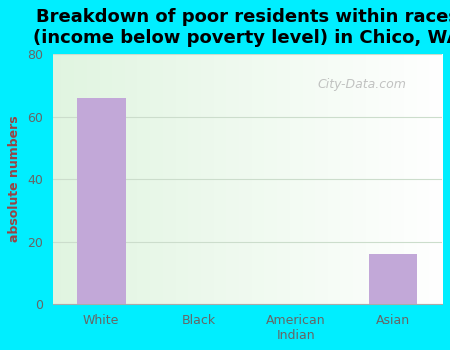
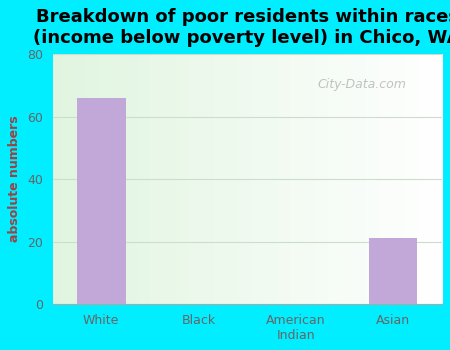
Asian: 16 -> 21
